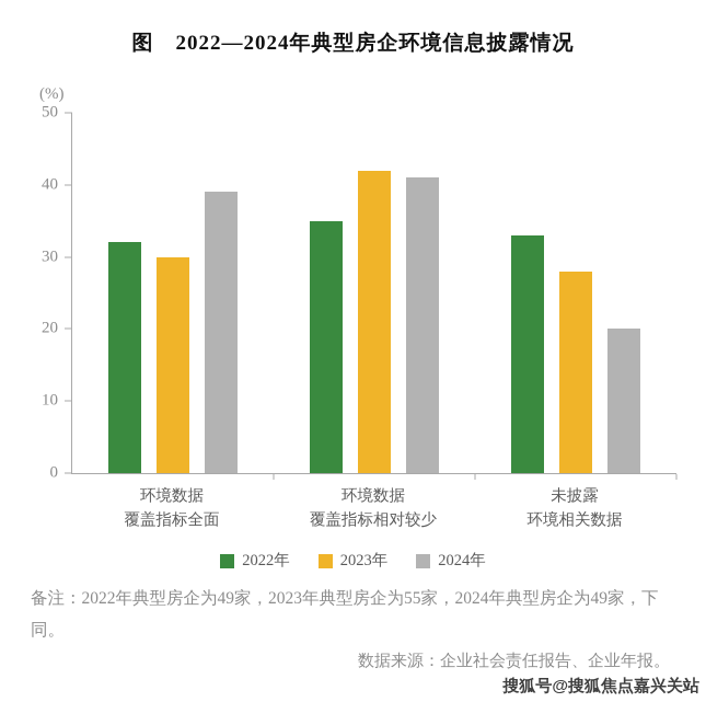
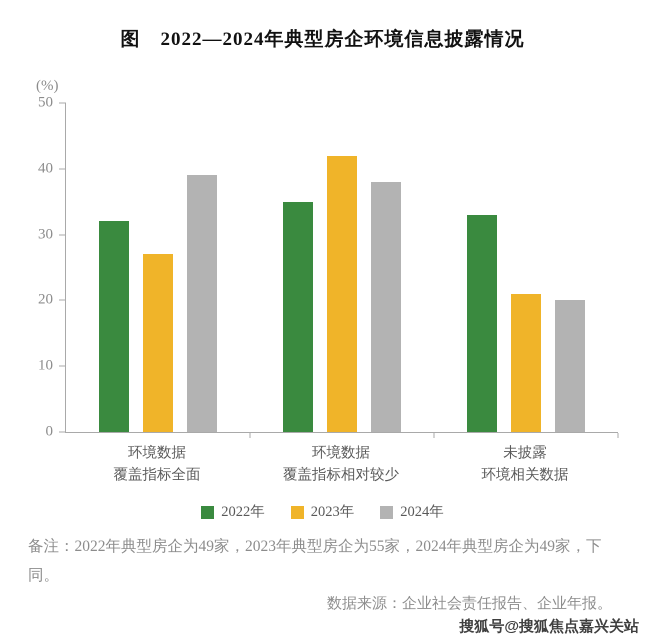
2023年/环境数据 覆盖指标全面: 30 -> 27
2024年/环境数据 覆盖指标相对较少: 41 -> 38
2023年/未披露 环境相关数据: 28 -> 21
